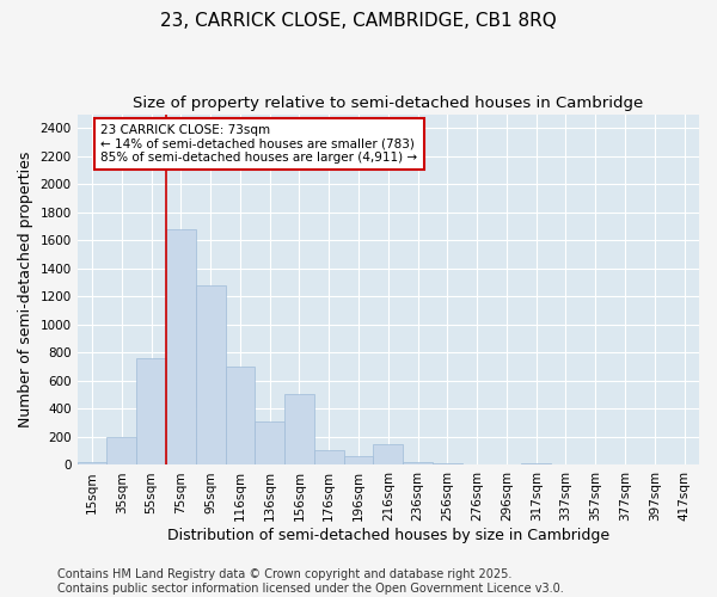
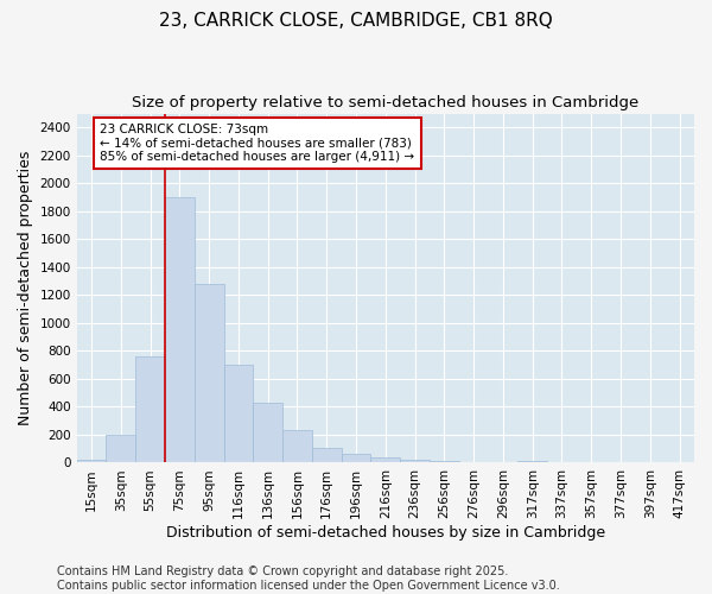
75sqm: 1680 -> 1900
136sqm: 310 -> 430
156sqm: 510 -> 230
216sqm: 150 -> 40
